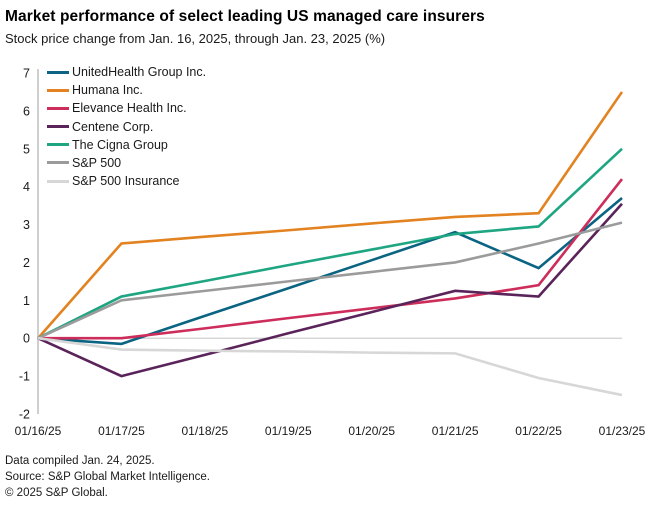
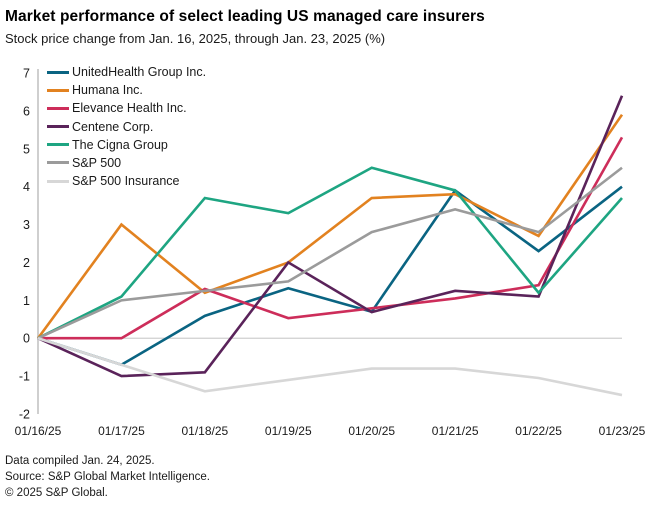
UnitedHealth Group Inc./01/17/25: -0.1 -> -0.7
Humana Inc./01/17/25: 2.5 -> 3.0
S&P 500 Insurance/01/17/25: -0.3 -> -0.7
Humana Inc./01/18/25: 2.7 -> 1.2
Elevance Health Inc./01/18/25: 0.3 -> 1.3
Centene Corp./01/18/25: -0.4 -> -0.9
The Cigna Group/01/18/25: 1.5 -> 3.7
S&P 500 Insurance/01/18/25: -0.3 -> -1.4
Humana Inc./01/19/25: 2.9 -> 2.0
Centene Corp./01/19/25: 0.1 -> 2.0
The Cigna Group/01/19/25: 1.9 -> 3.3
S&P 500 Insurance/01/19/25: -0.3 -> -1.1
UnitedHealth Group Inc./01/20/25: 2.1 -> 0.7
Humana Inc./01/20/25: 3.0 -> 3.7
The Cigna Group/01/20/25: 2.3 -> 4.5
S&P 500/01/20/25: 1.8 -> 2.8
S&P 500 Insurance/01/20/25: -0.4 -> -0.8
UnitedHealth Group Inc./01/21/25: 2.8 -> 3.9
Humana Inc./01/21/25: 3.2 -> 3.8
The Cigna Group/01/21/25: 2.8 -> 3.9
S&P 500/01/21/25: 2.0 -> 3.4
S&P 500 Insurance/01/21/25: -0.4 -> -0.8
UnitedHealth Group Inc./01/22/25: 1.9 -> 2.3
Humana Inc./01/22/25: 3.3 -> 2.7
The Cigna Group/01/22/25: 3.0 -> 1.2
S&P 500/01/22/25: 2.5 -> 2.8
UnitedHealth Group Inc./01/23/25: 3.7 -> 4.0
Humana Inc./01/23/25: 6.5 -> 5.9
Elevance Health Inc./01/23/25: 4.2 -> 5.3
Centene Corp./01/23/25: 3.5 -> 6.4
The Cigna Group/01/23/25: 5.0 -> 3.7
S&P 500/01/23/25: 3.0 -> 4.5
